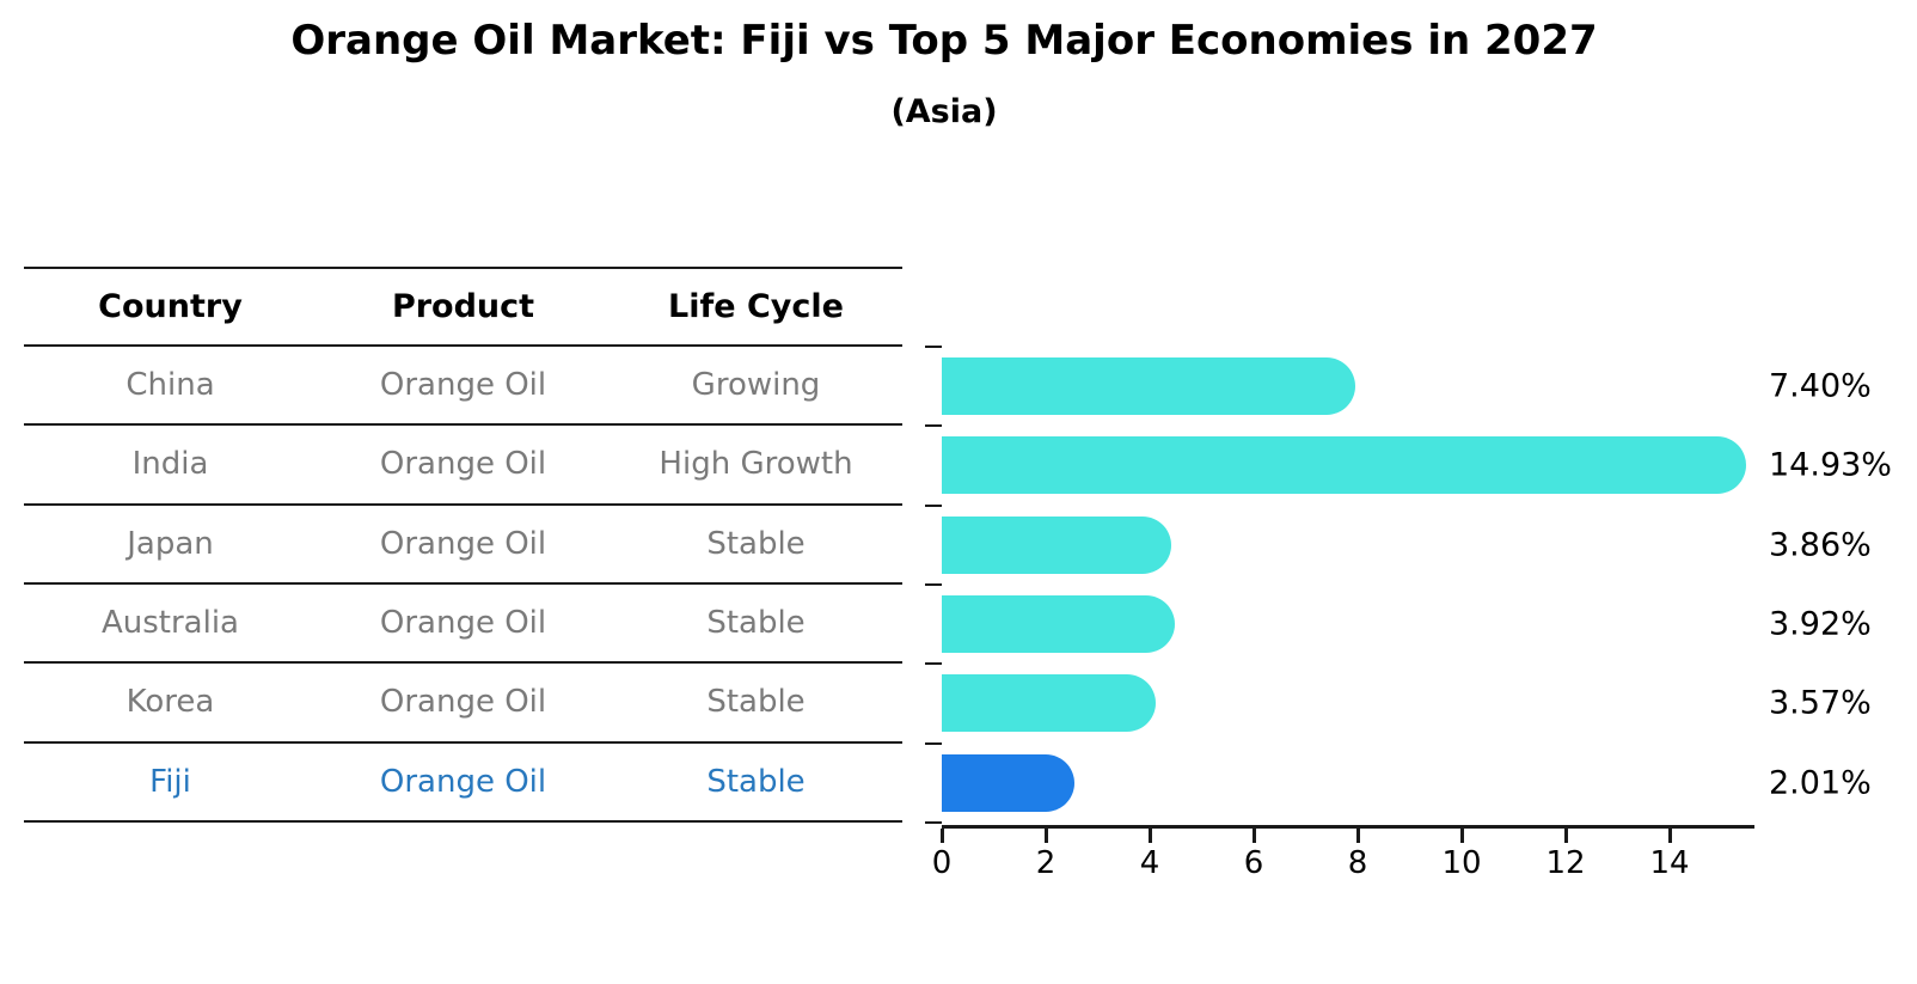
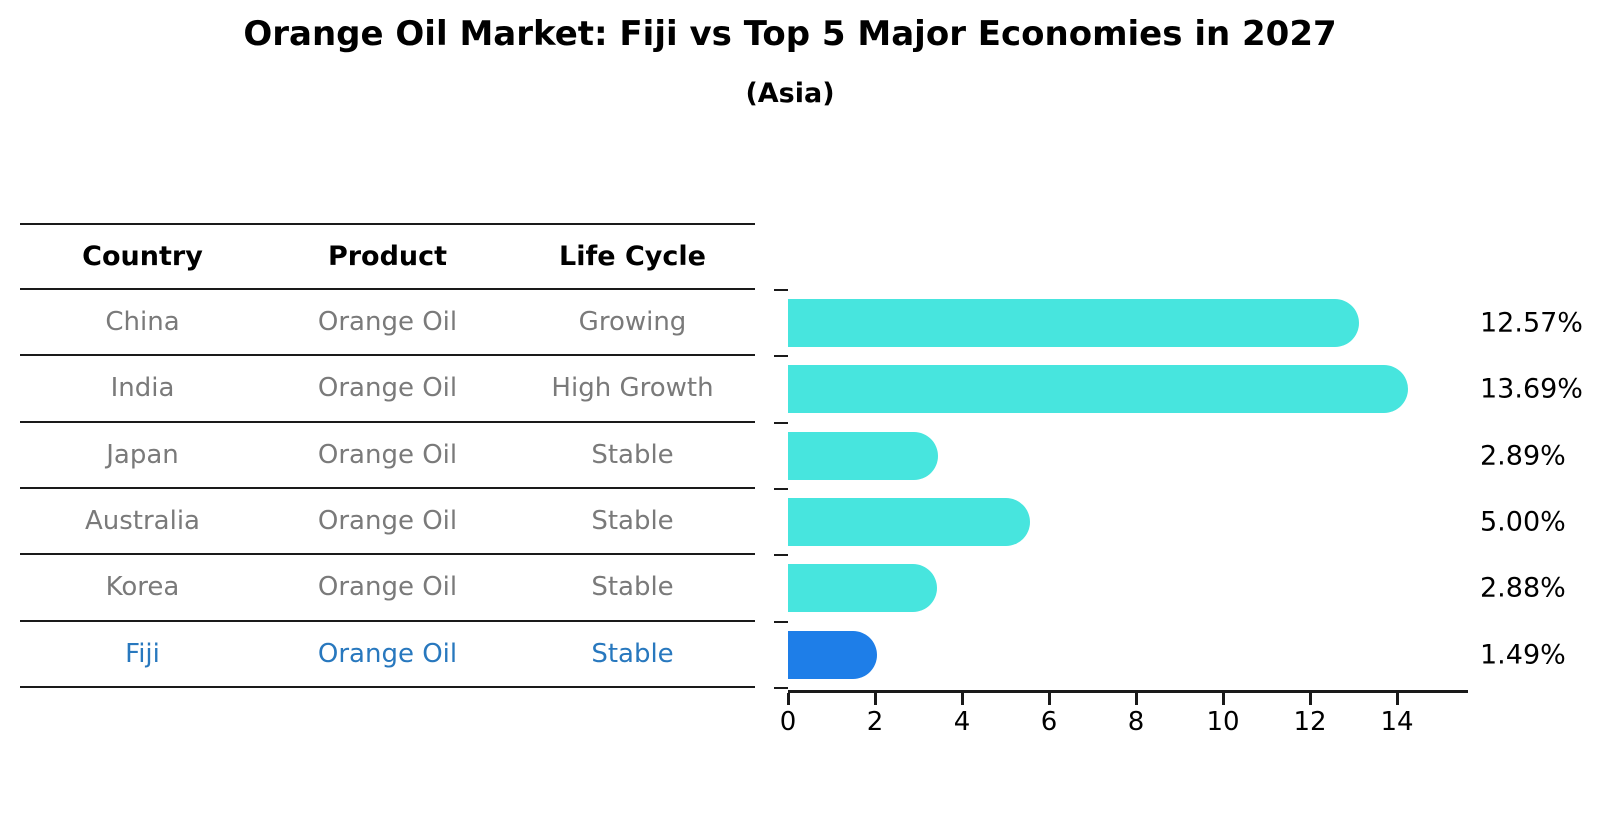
China: 7.40% -> 12.57%
India: 14.93% -> 13.69%
Japan: 3.86% -> 2.89%
Australia: 3.92% -> 5.00%
Korea: 3.57% -> 2.88%
Fiji: 2.01% -> 1.49%
